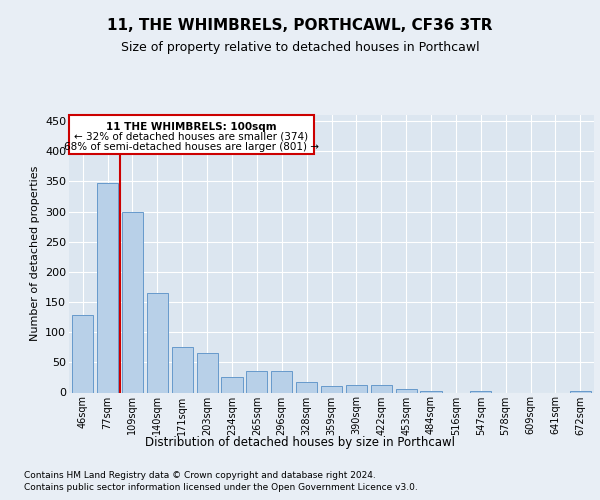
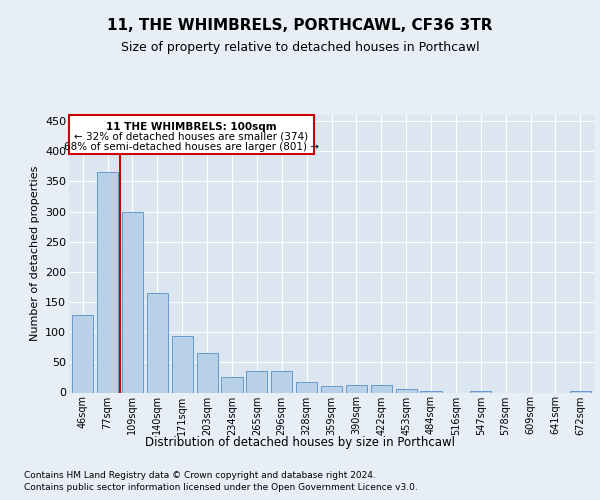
77sqm: 348 -> 365
171sqm: 76 -> 93
